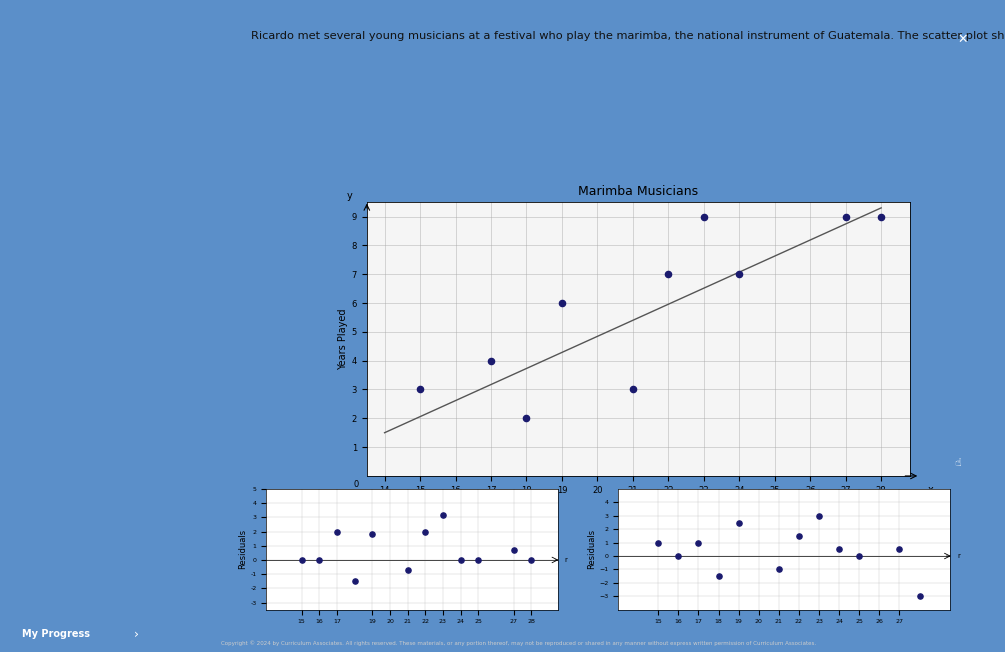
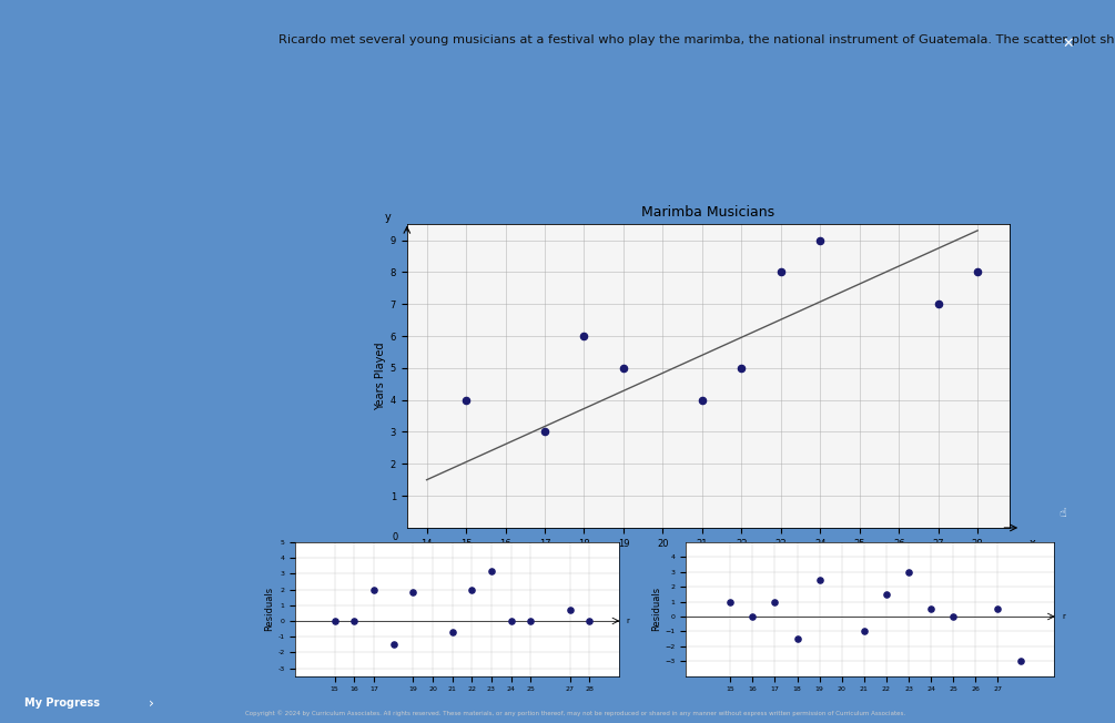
Marimba Musicians/15: 3 -> 4
Marimba Musicians/17: 4 -> 3
Marimba Musicians/18: 2 -> 6
Marimba Musicians/19: 6 -> 5
Marimba Musicians/21: 3 -> 4
Marimba Musicians/22: 7 -> 5
Marimba Musicians/23: 9 -> 8
Marimba Musicians/24: 7 -> 9
Marimba Musicians/27: 9 -> 7
Marimba Musicians/28: 9 -> 8
